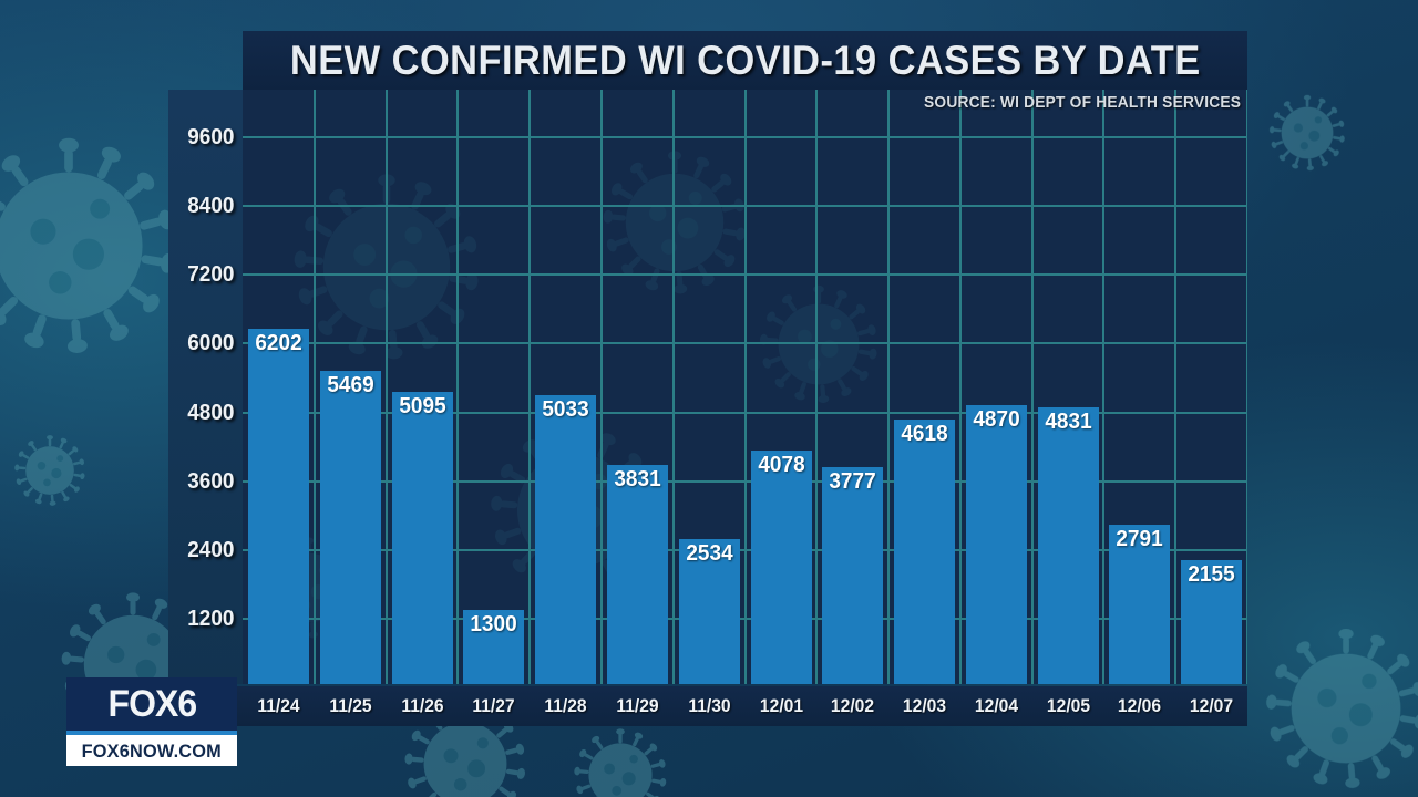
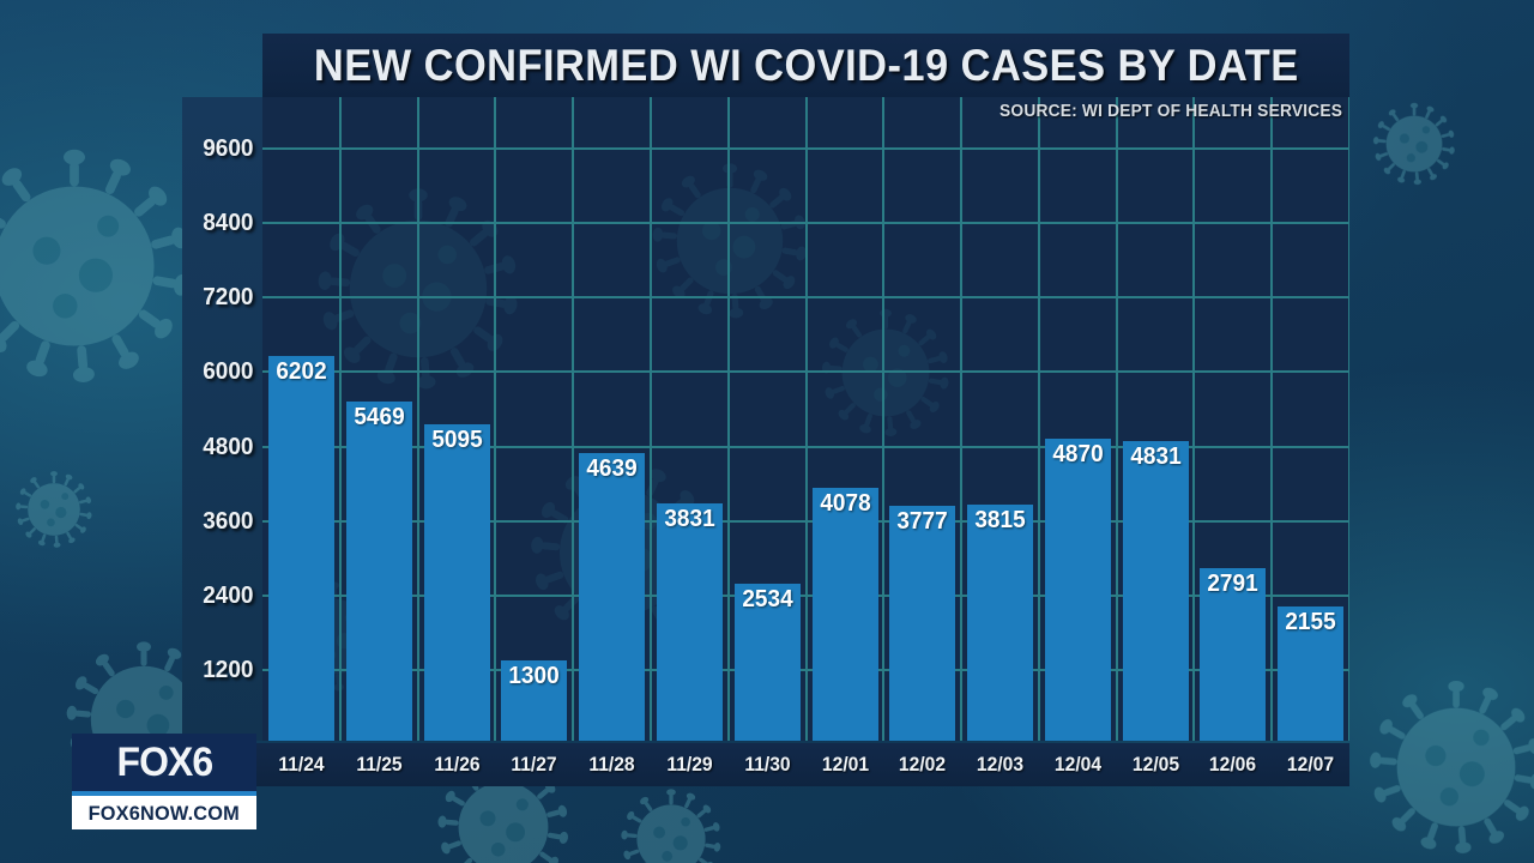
11/28: 5033 -> 4639
12/03: 4618 -> 3815
